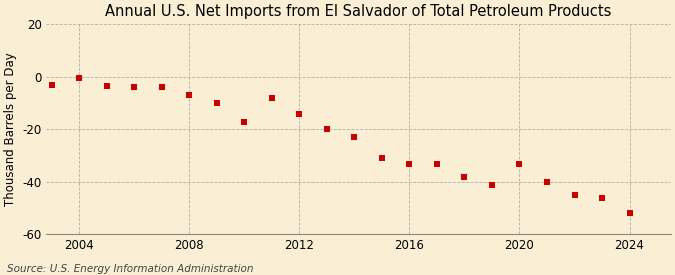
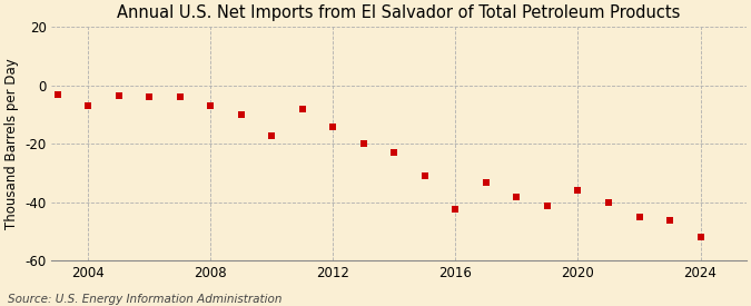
2004: -0.5 -> -7.0
2016: -33.0 -> -42.5
2020: -33.0 -> -36.0
